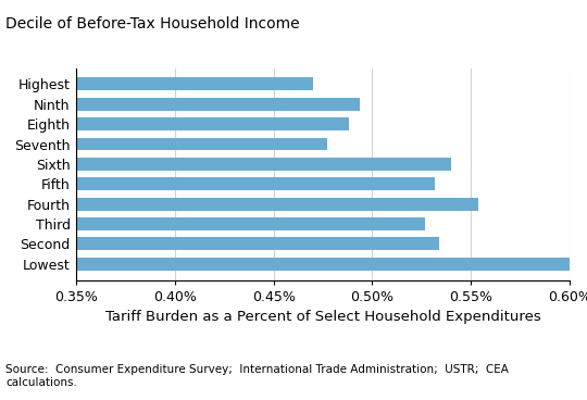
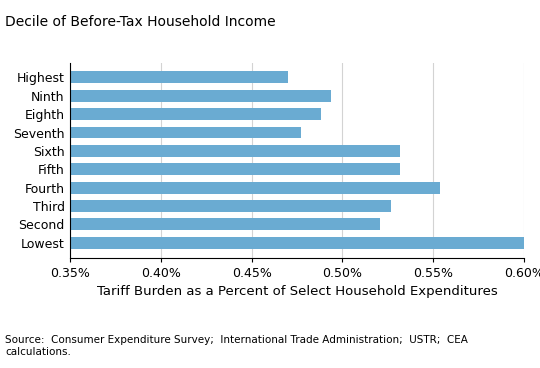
Sixth: 0.540% -> 0.532%
Second: 0.534% -> 0.521%
